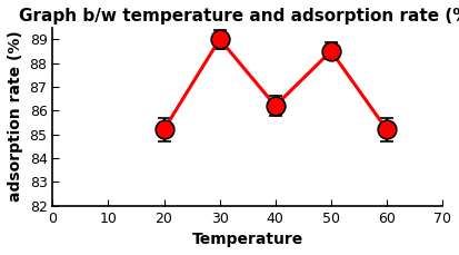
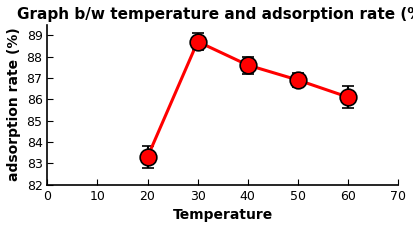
20: 85.2 -> 83.3
30: 89.0 -> 88.7
40: 86.2 -> 87.6
50: 88.5 -> 86.9
60: 85.2 -> 86.1
